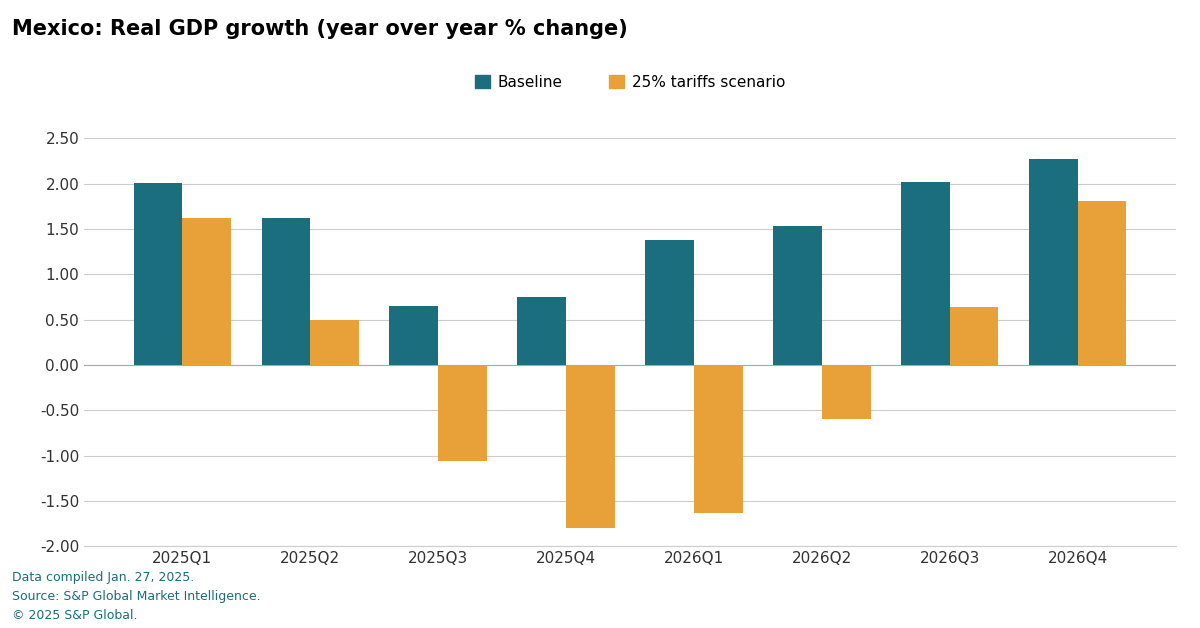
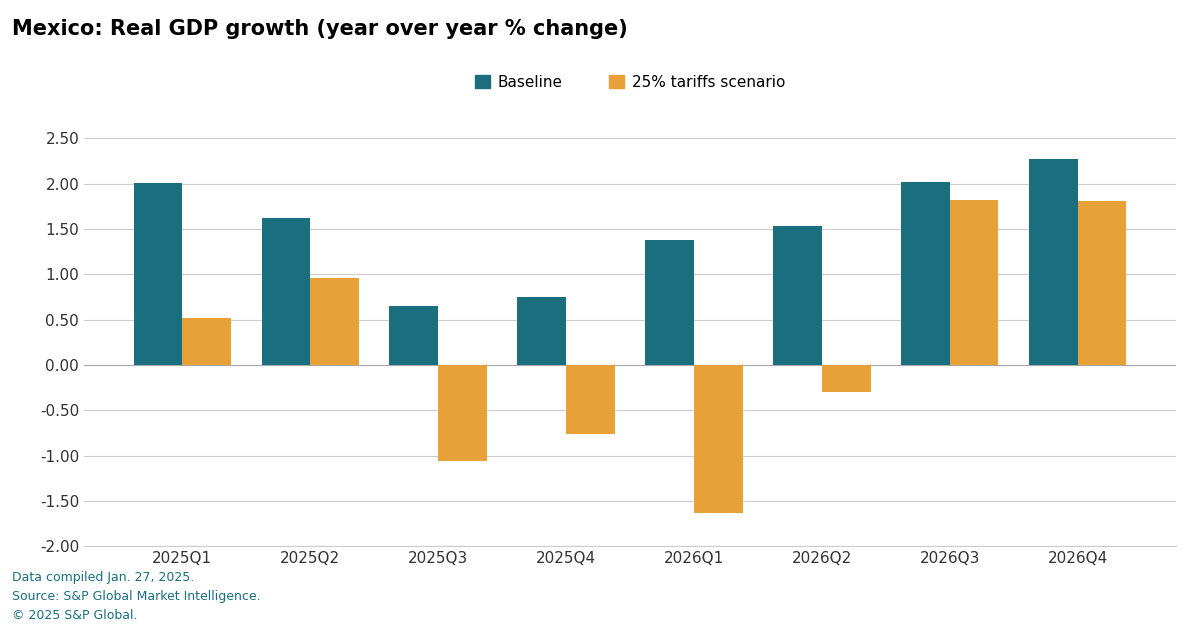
25% tariffs scenario/2025Q1: 1.62 -> 0.52
25% tariffs scenario/2025Q2: 0.49 -> 0.96
25% tariffs scenario/2025Q4: -1.80 -> -0.76
25% tariffs scenario/2026Q2: -0.60 -> -0.30
25% tariffs scenario/2026Q3: 0.64 -> 1.82
